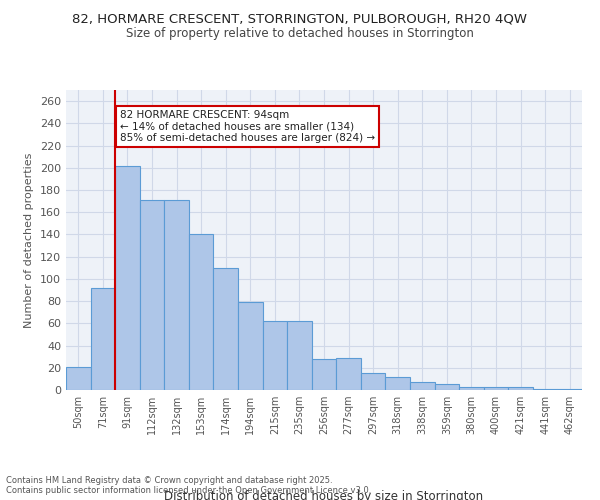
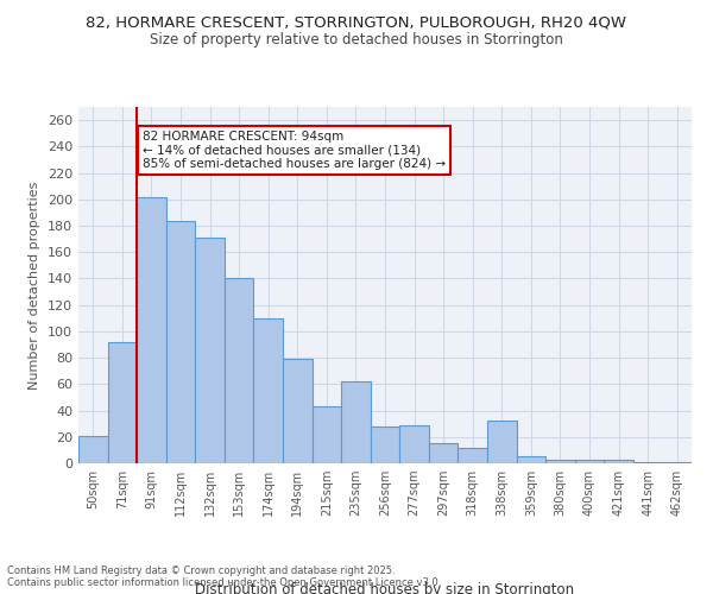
112sqm: 171 -> 184
215sqm: 62 -> 43
338sqm: 7 -> 32
